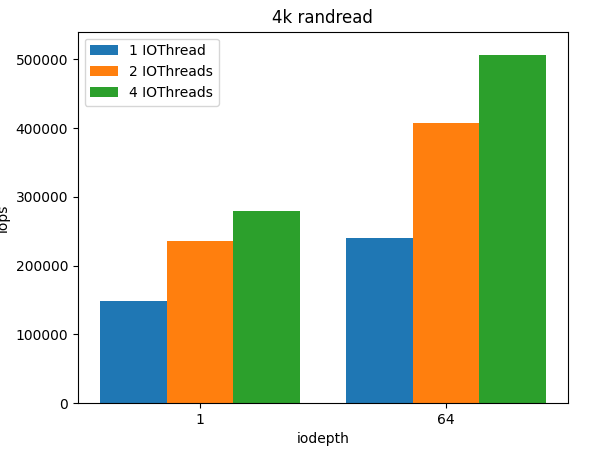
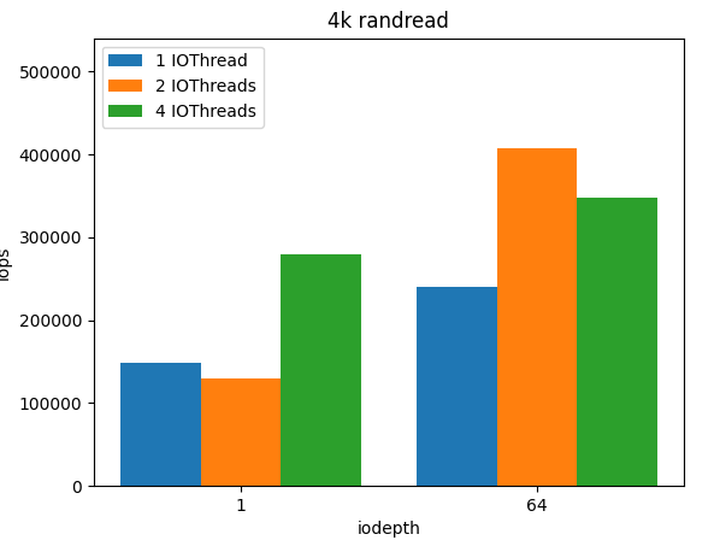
2 IOThreads/1: 236000 -> 130000
4 IOThreads/64: 506000 -> 348000
